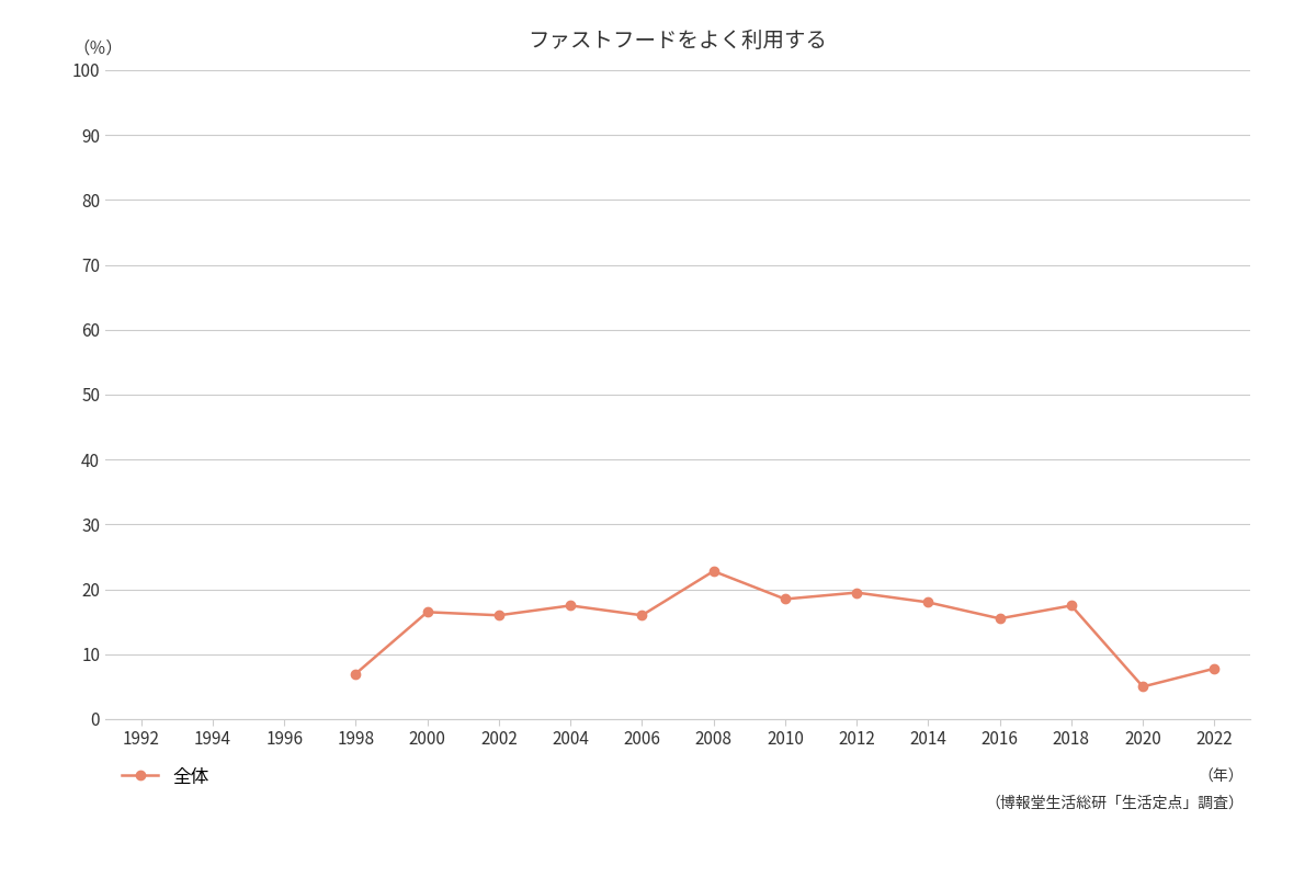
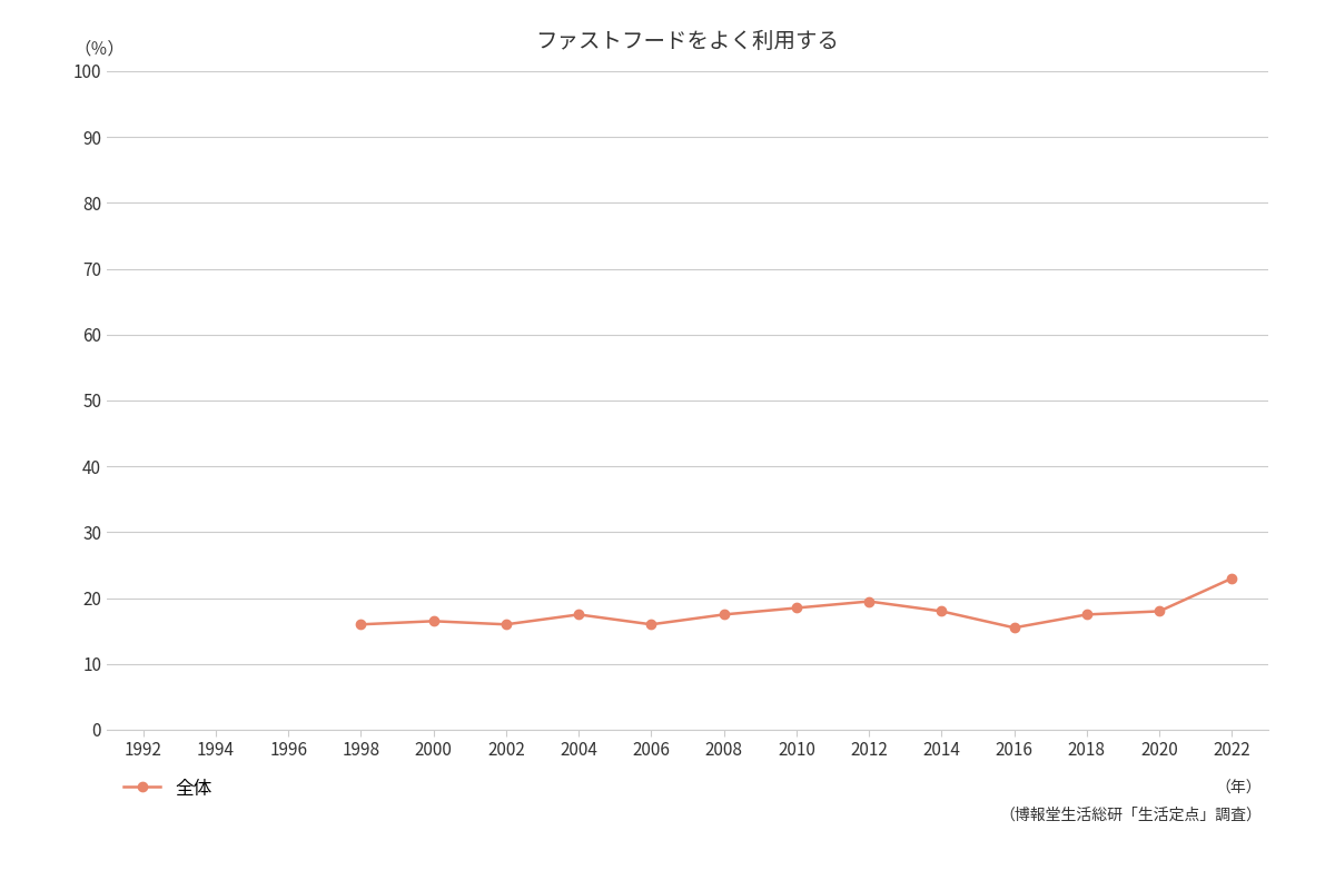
1998: 7.0 -> 16.0
2008: 22.8 -> 17.5
2020: 5.0 -> 18.0
2022: 7.8 -> 23.0
